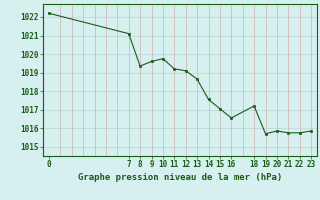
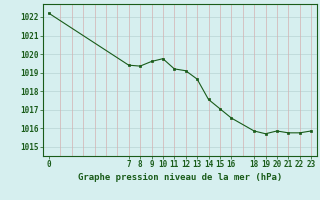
7: 1021.1 -> 1019.4
18: 1017.2 -> 1015.9
